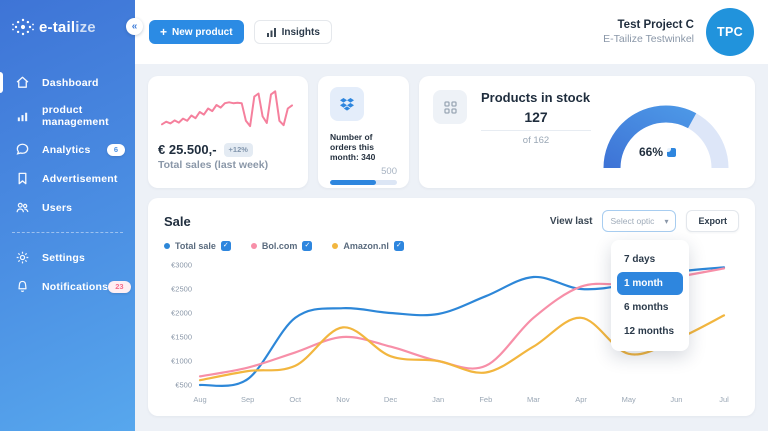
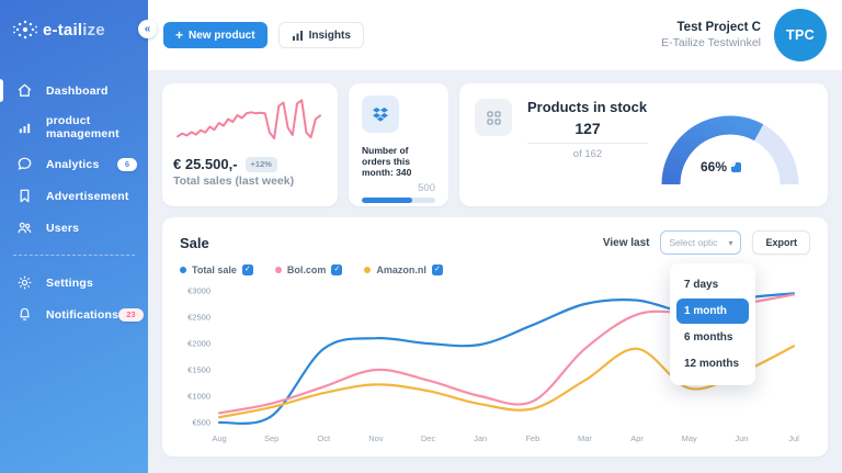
Amazon.nl/Oct: €900 -> €1100
Amazon.nl/Nov: €1700 -> €1200
Amazon.nl/Jan: €1000 -> €800
Total sale/Apr: €2500 -> €2800
